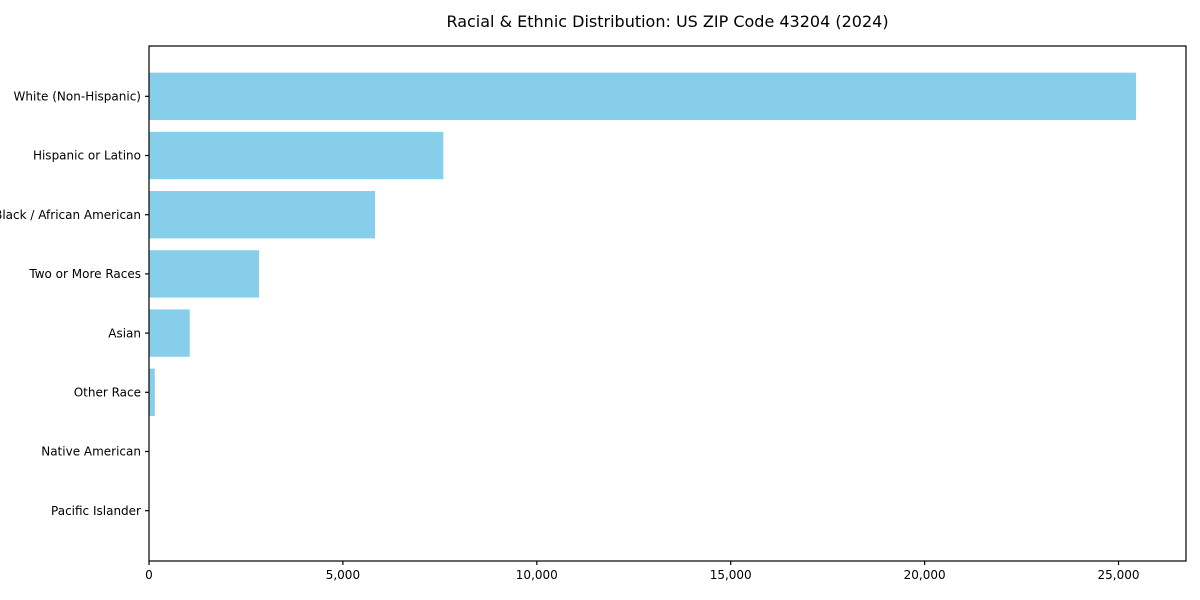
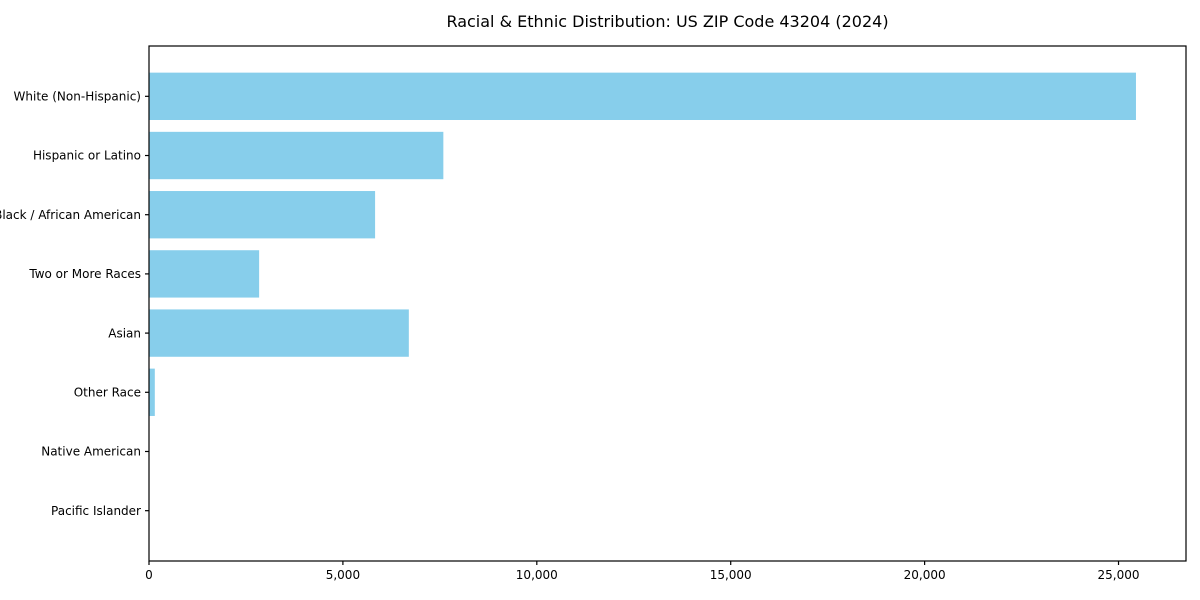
Asian: 1000 -> 6700
